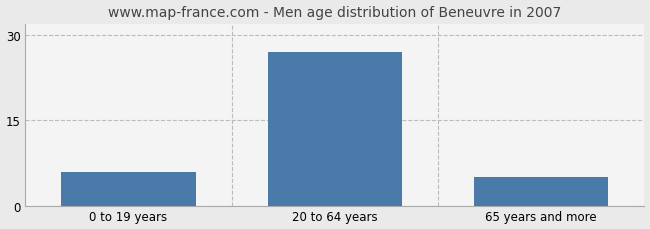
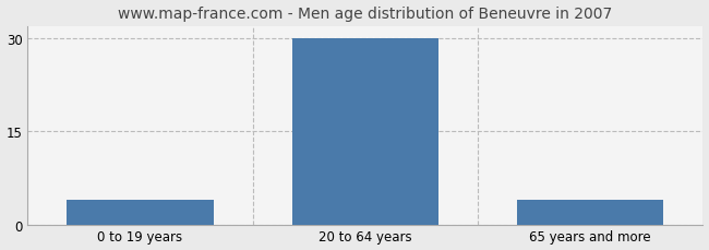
0 to 19 years: 6 -> 4
20 to 64 years: 27 -> 30
65 years and more: 5 -> 4
